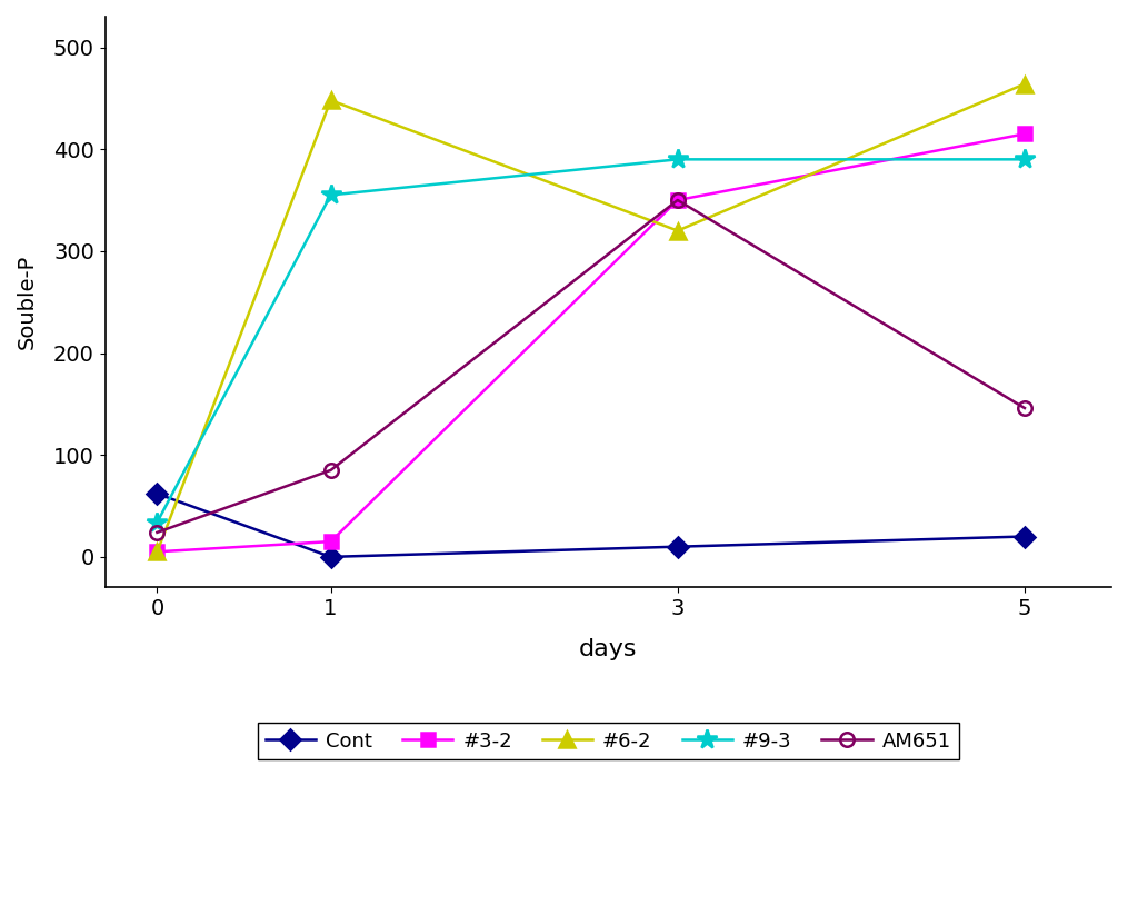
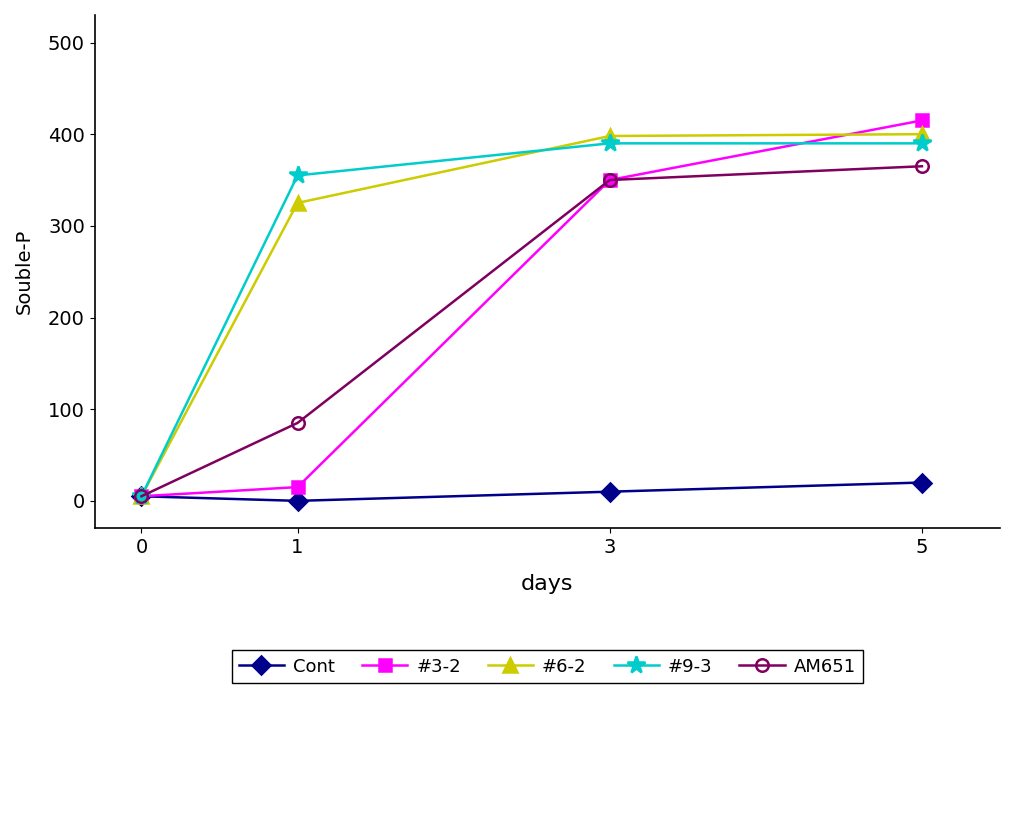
Cont/0: 62 -> 5
#9-3/0: 34 -> 5
AM651/0: 24 -> 5
#6-2/1: 448 -> 325
#6-2/3: 320 -> 398
#6-2/5: 464 -> 400
AM651/5: 146 -> 365
